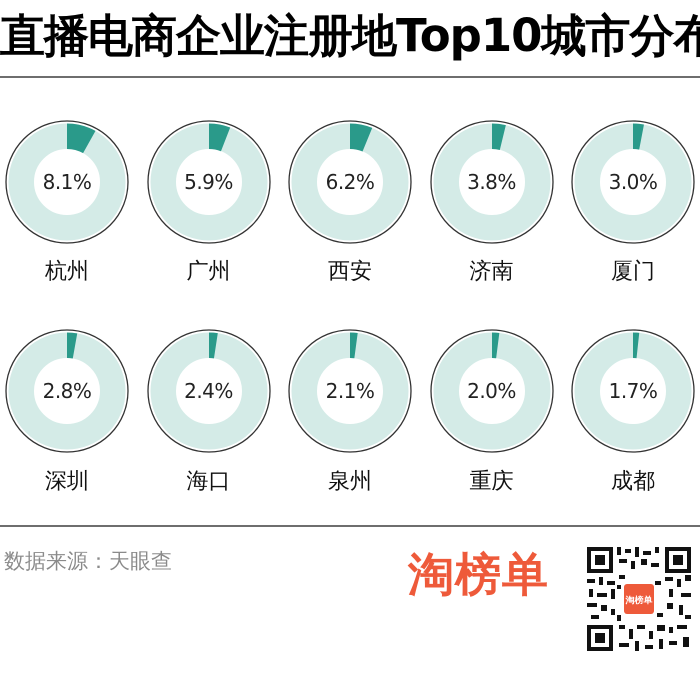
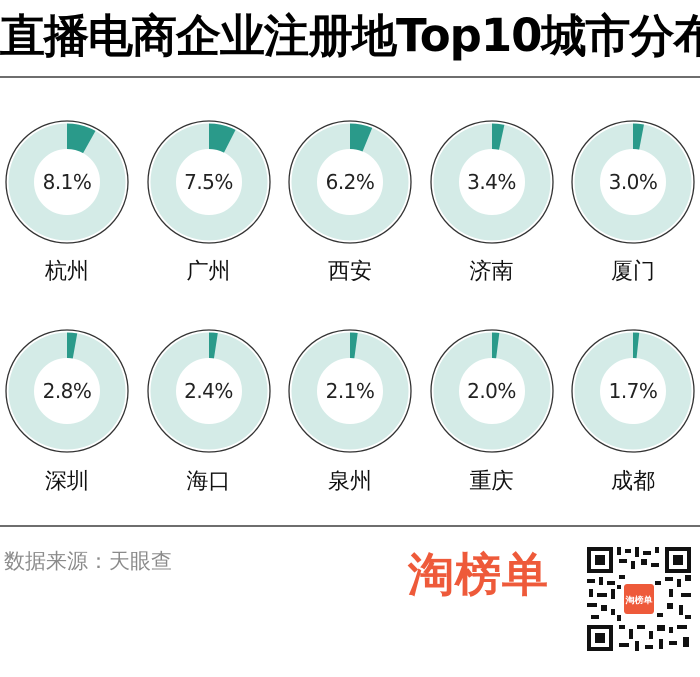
广州: 5.9% -> 7.5%
济南: 3.8% -> 3.4%
